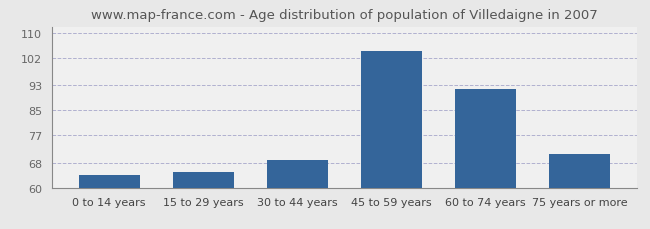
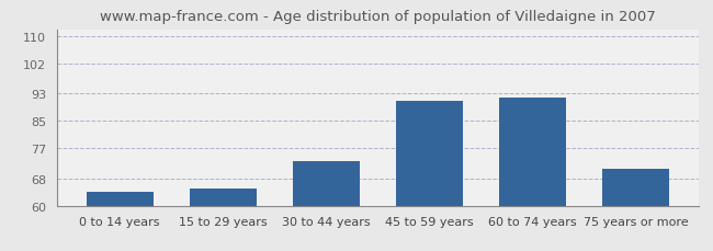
30 to 44 years: 69 -> 73
45 to 59 years: 104 -> 91
